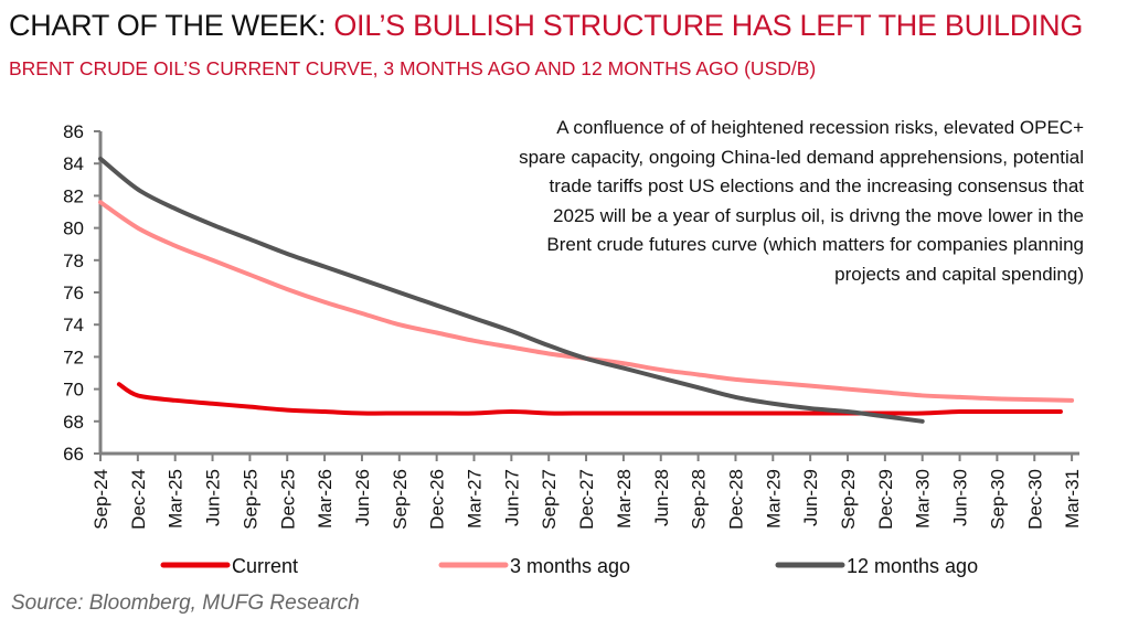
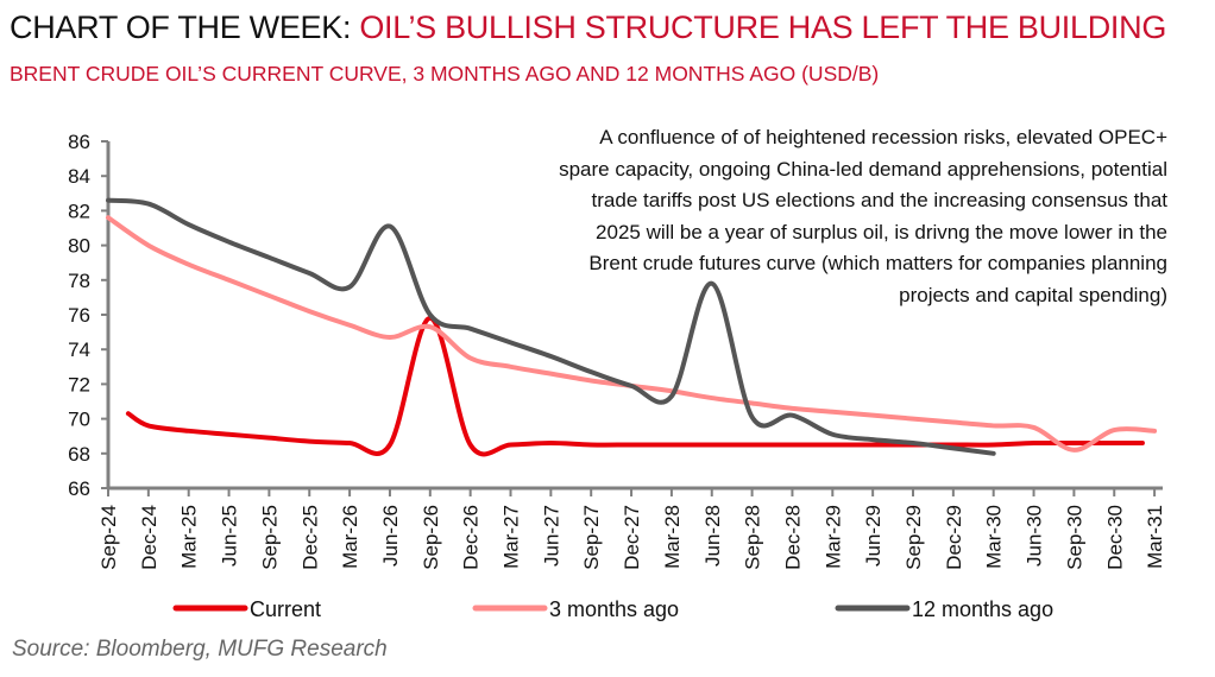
12 months ago/Sep-24: 84.3 -> 82.6
12 months ago/Jun-26: 76.8 -> 81.1
Current/Sep-26: 68.5 -> 75.8
3 months ago/Sep-26: 74.0 -> 75.3
12 months ago/Jun-28: 70.7 -> 77.8
12 months ago/Dec-28: 69.5 -> 70.2
3 months ago/Sep-30: 69.4 -> 68.2
